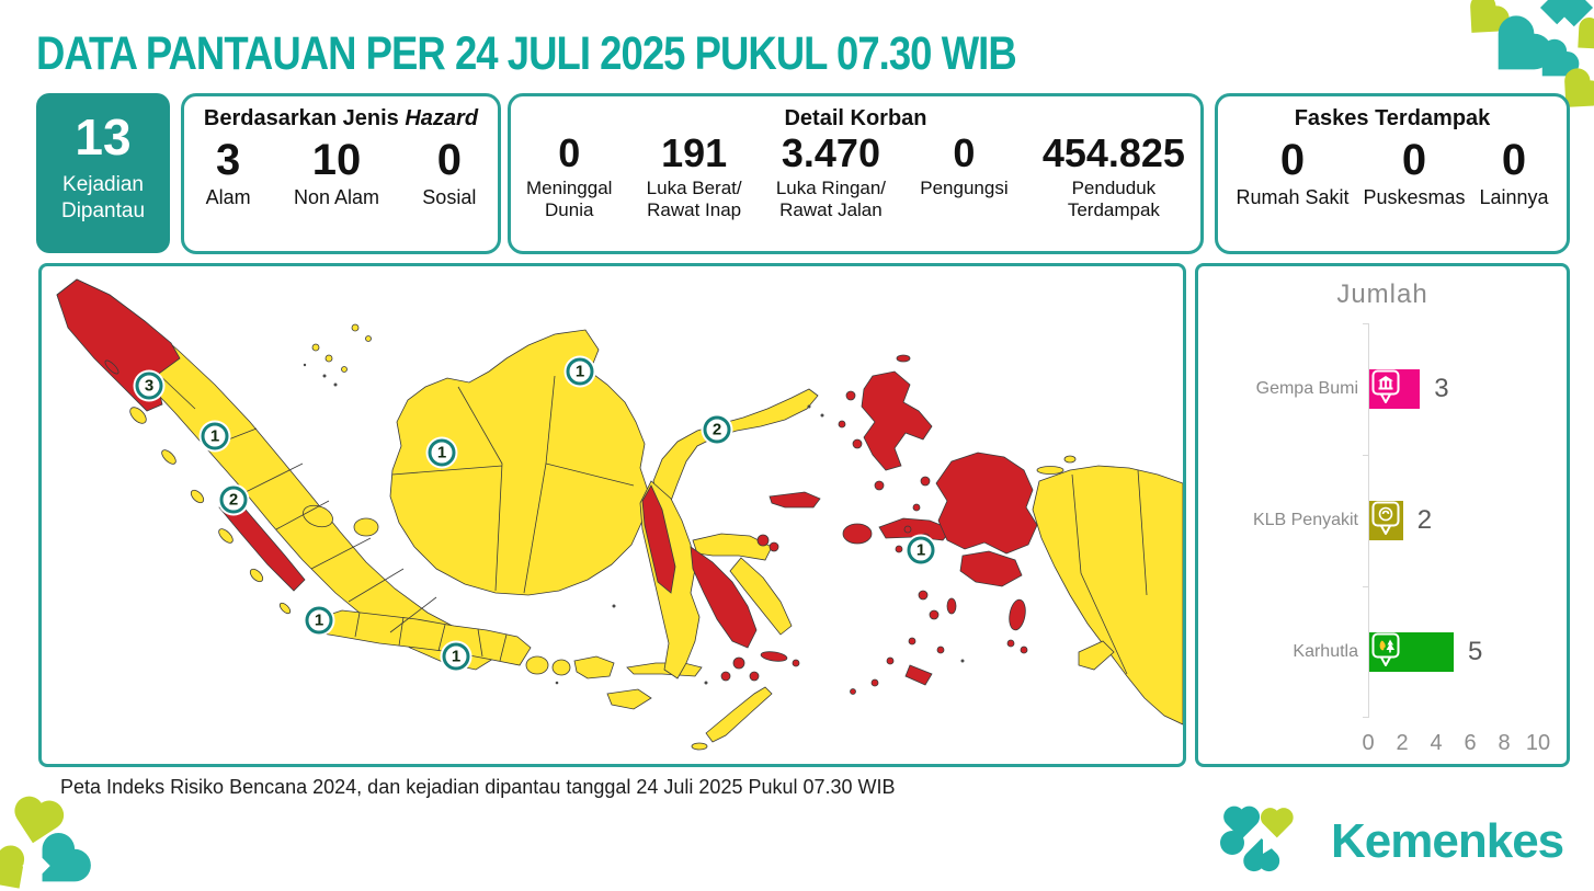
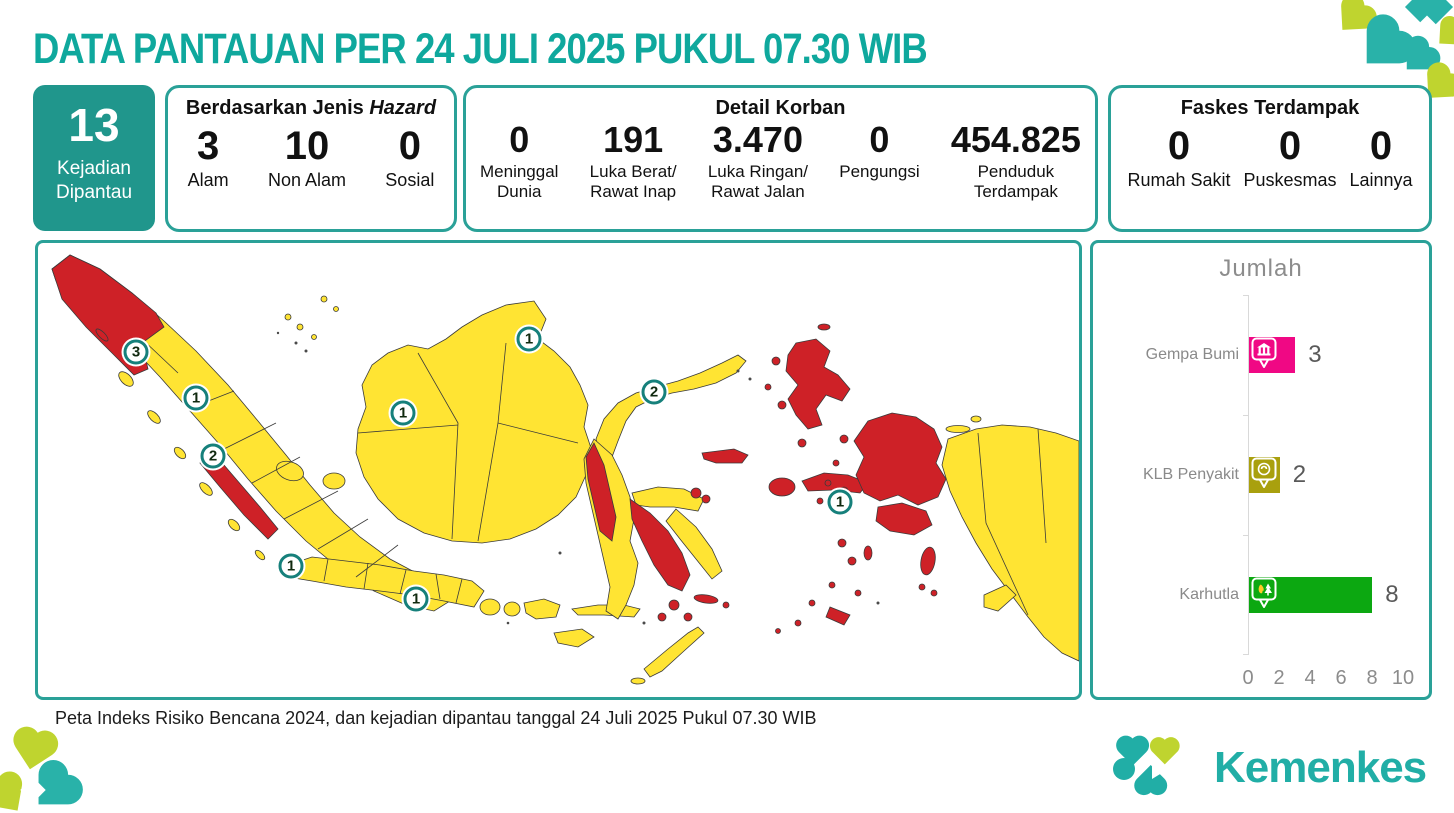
Karhutla: 5 -> 8
